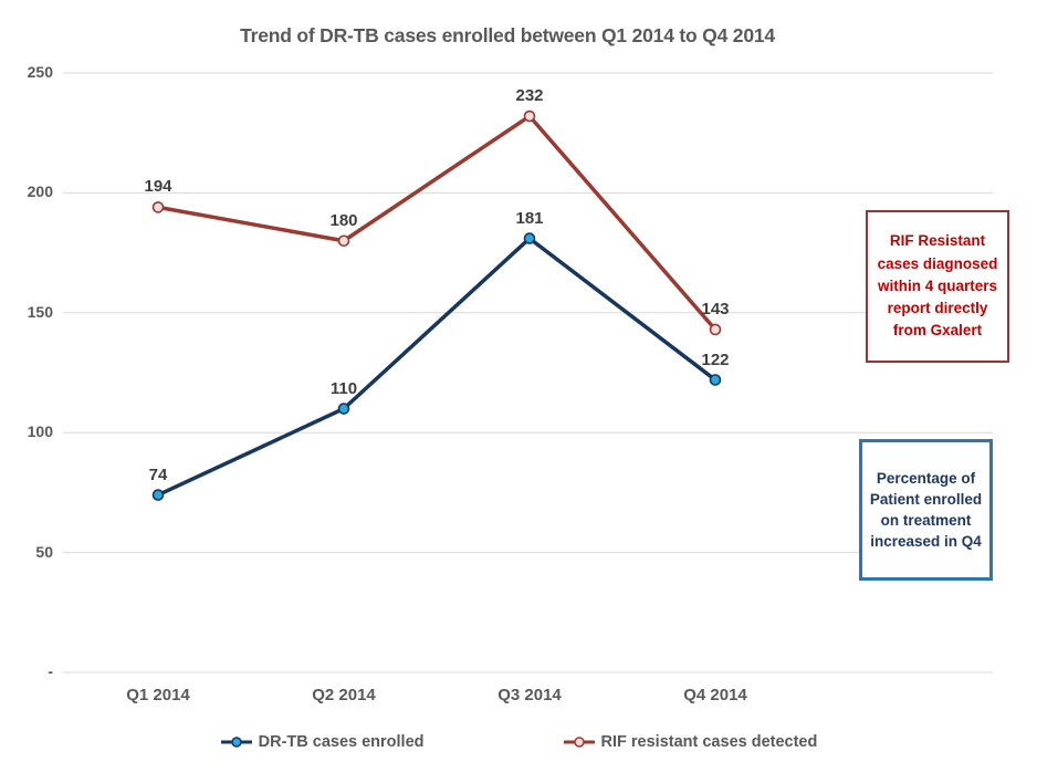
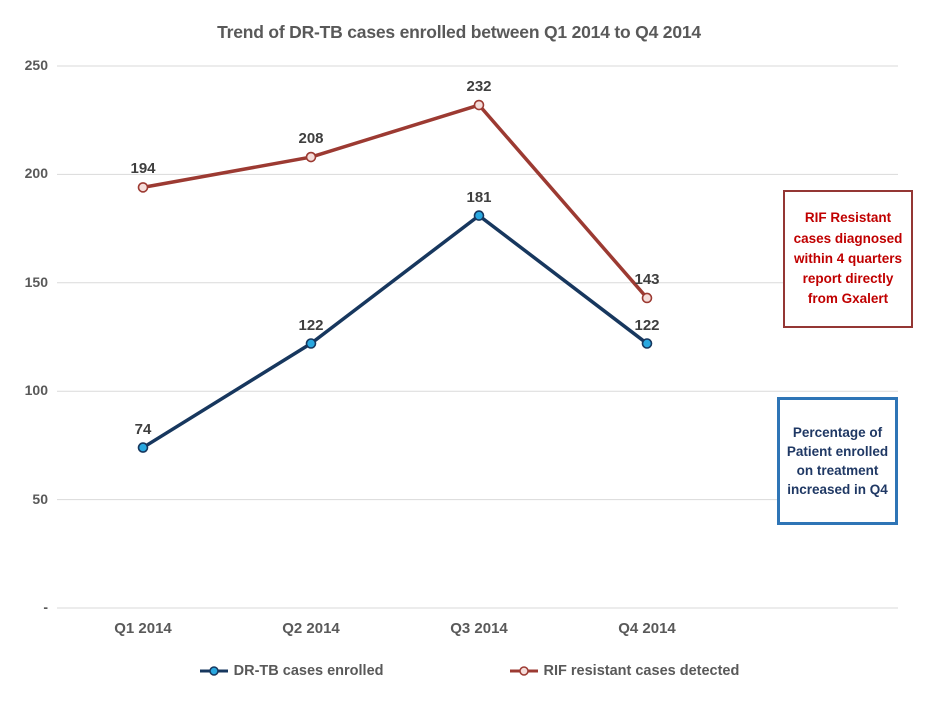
DR-TB cases enrolled/Q2 2014: 110 -> 122
RIF resistant cases detected/Q2 2014: 180 -> 208
